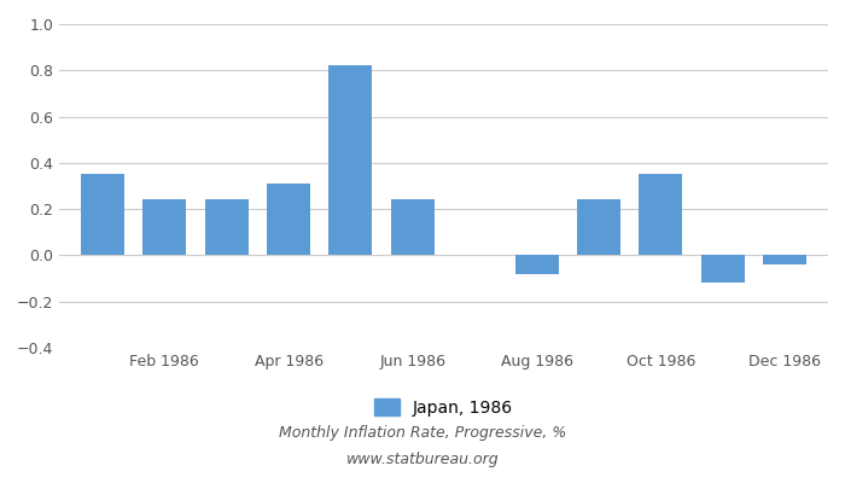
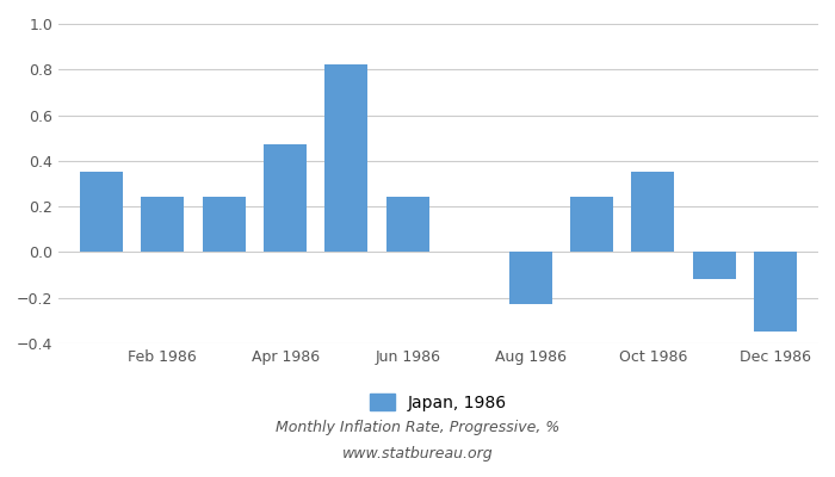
Apr 1986: 0.31 -> 0.47
Aug 1986: -0.08 -> -0.23
Dec 1986: -0.04 -> -0.35
